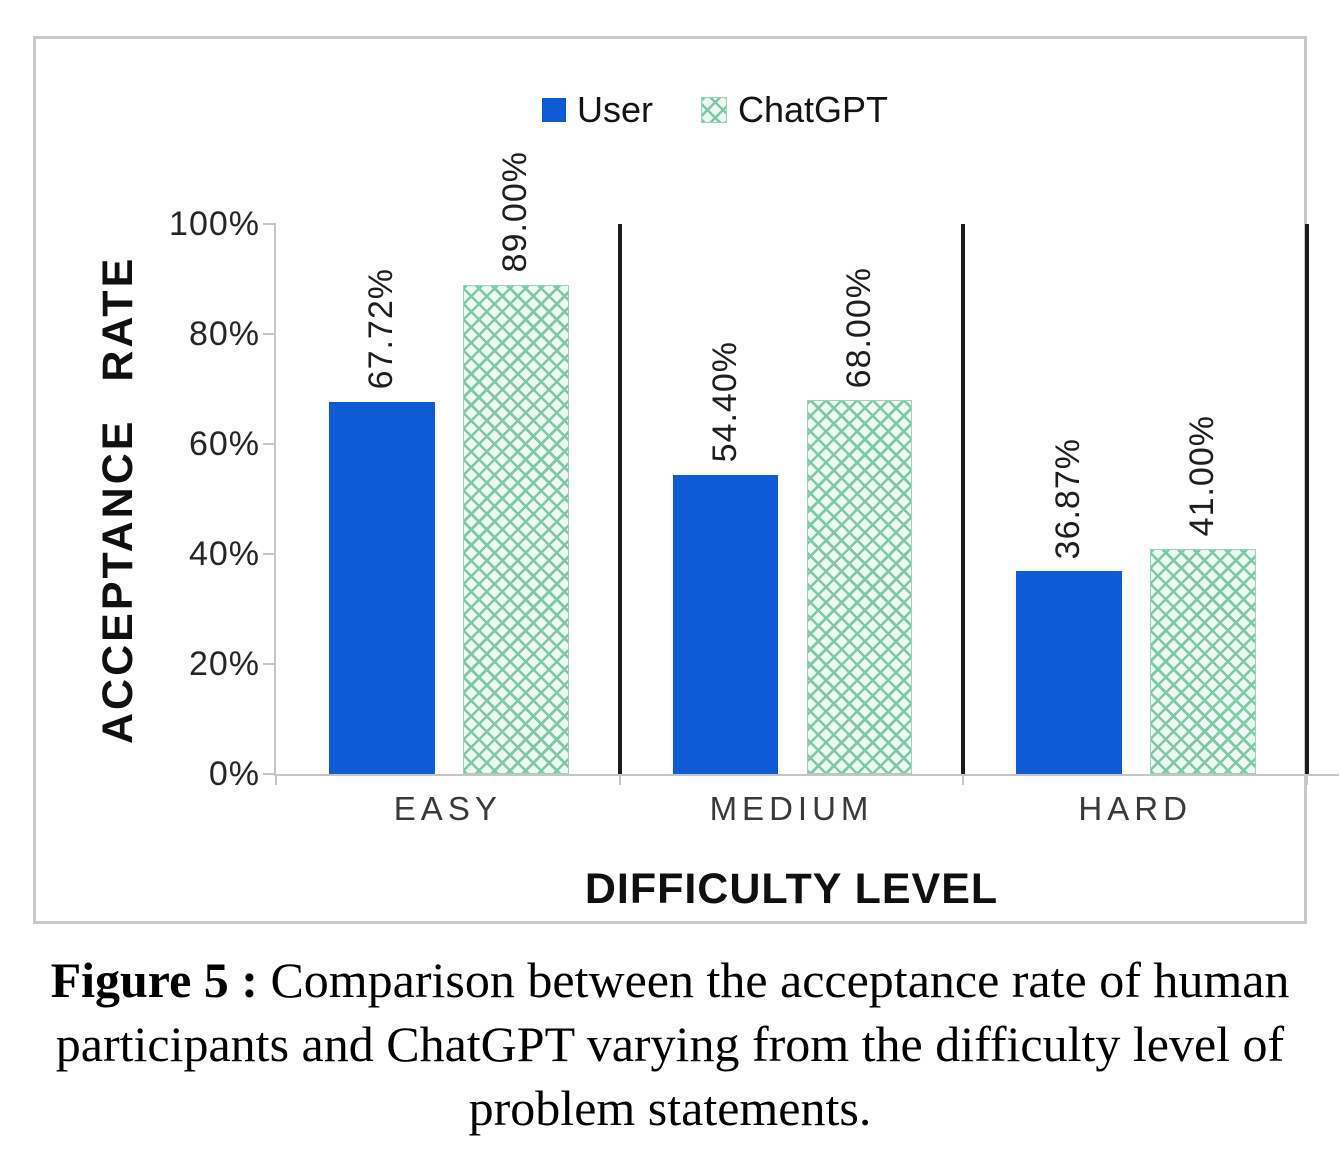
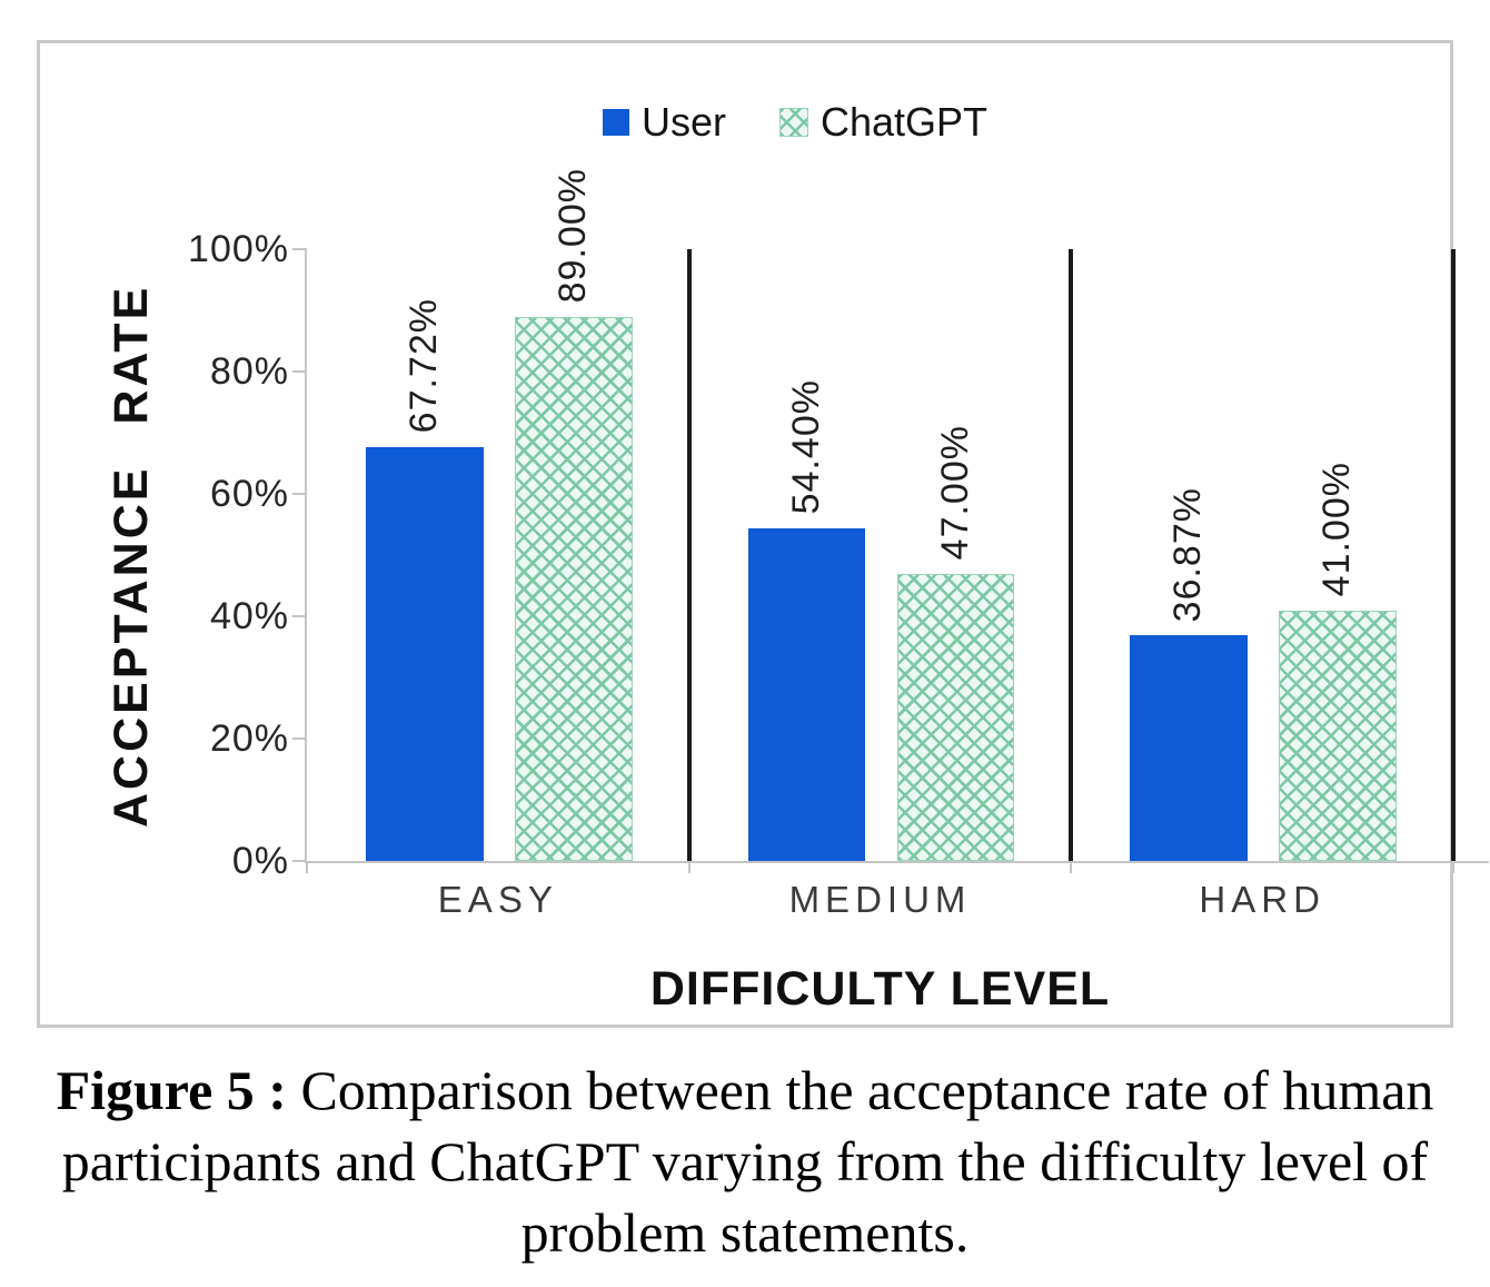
ChatGPT/MEDIUM: 68.00% -> 47.00%
